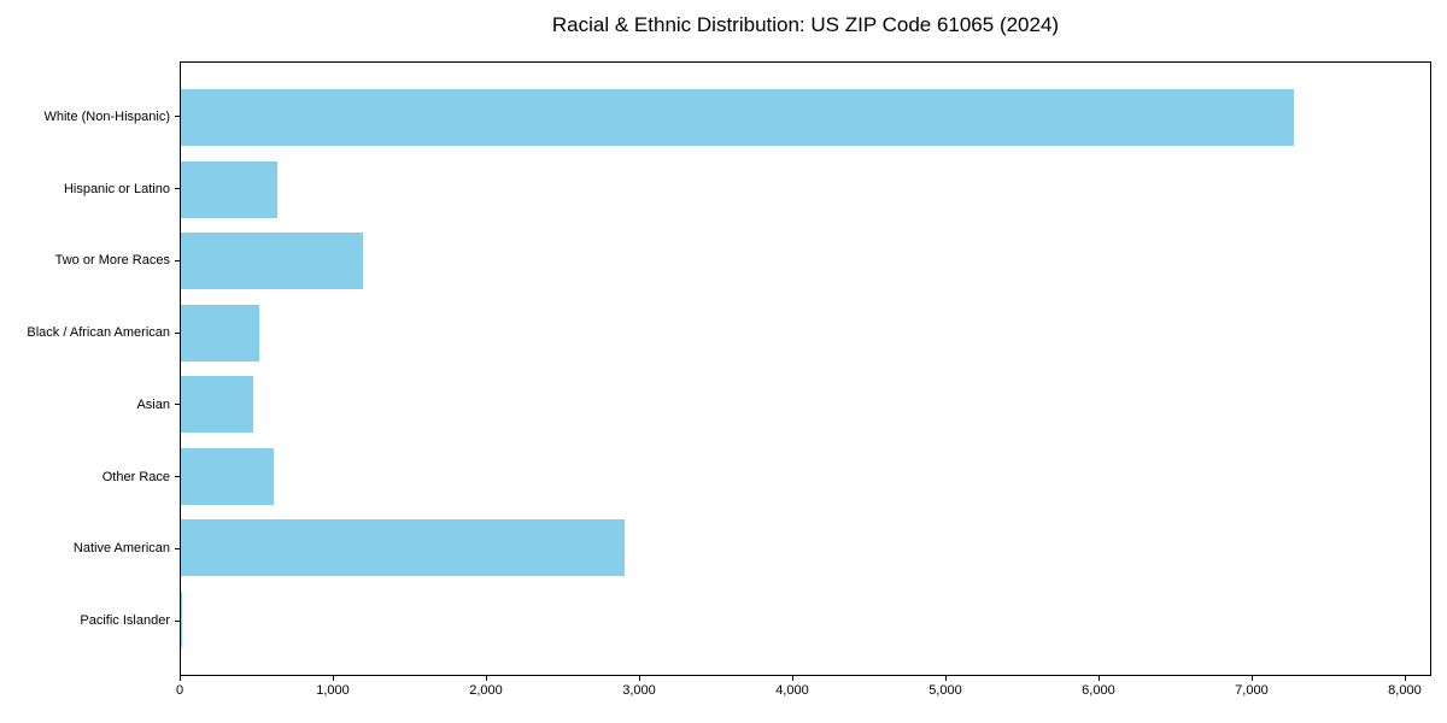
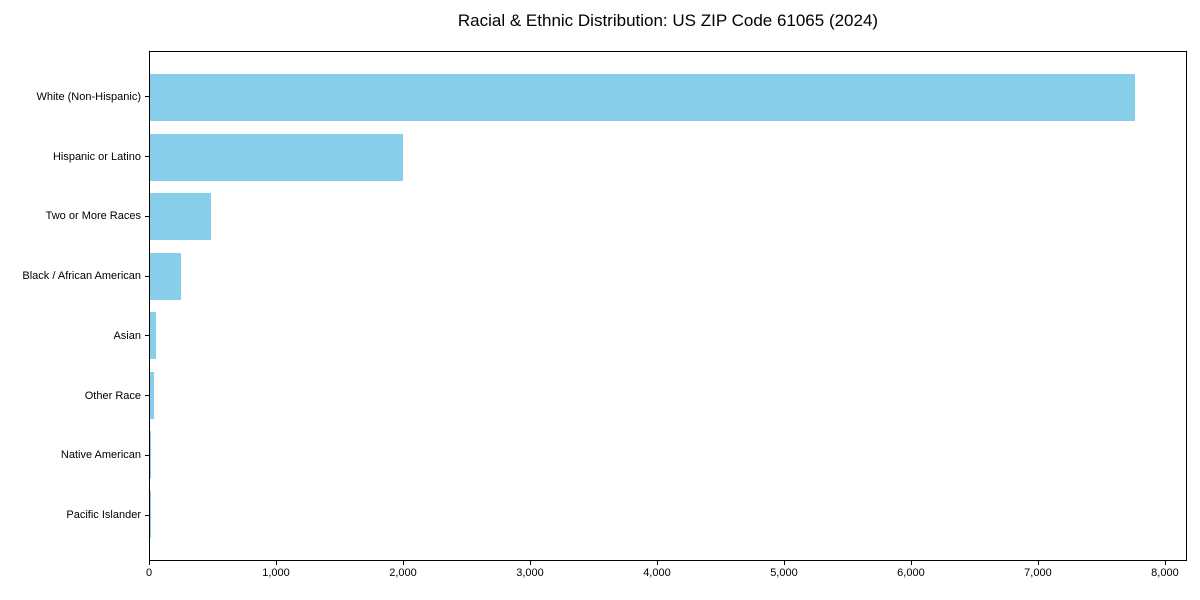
White (Non-Hispanic): 7270 -> 7760
Hispanic or Latino: 630 -> 1990
Two or More Races: 1190 -> 480
Black / African American: 510 -> 240
Asian: 470 -> 50
Other Race: 610 -> 30
Native American: 2900 -> 10
